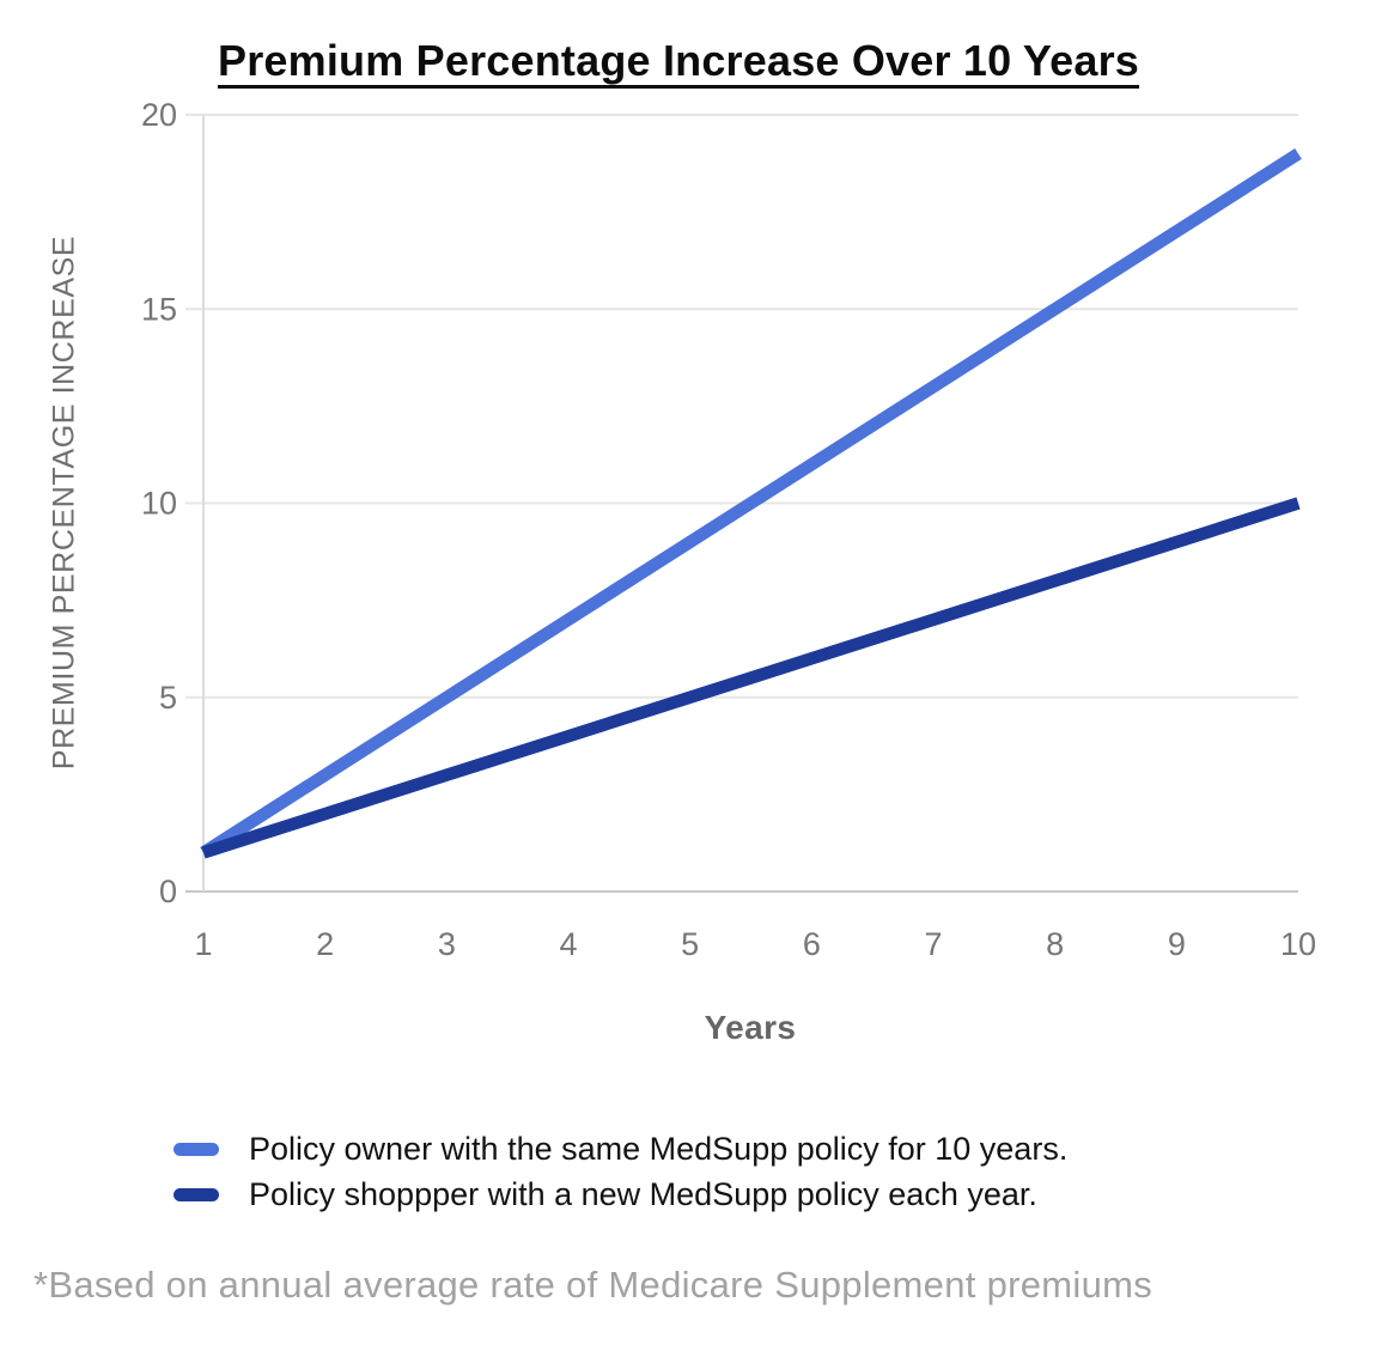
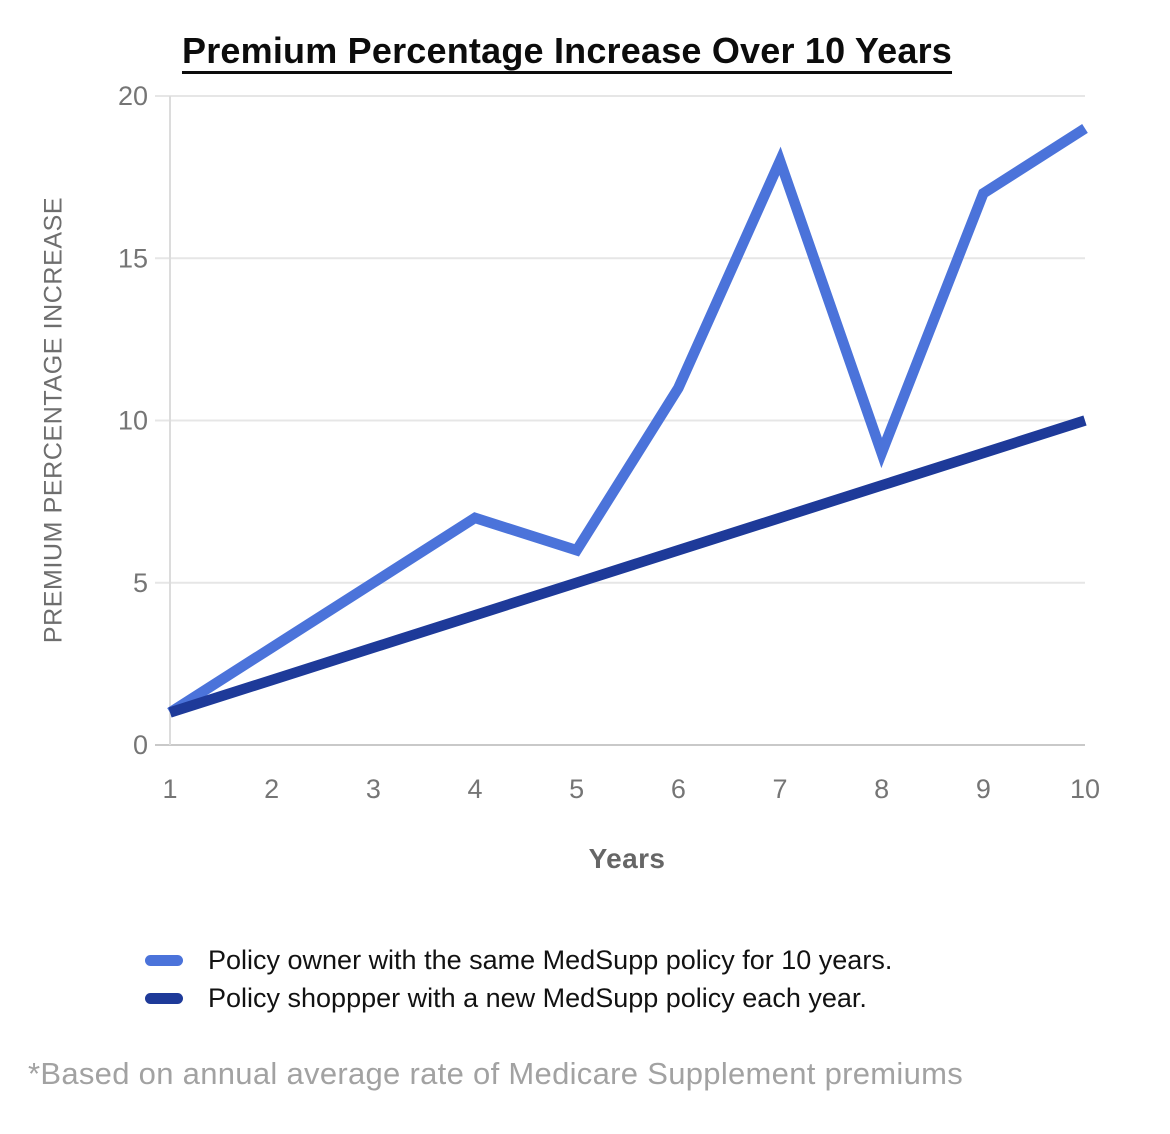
Policy owner with the same MedSupp policy for 10 years./5: 9 -> 6
Policy owner with the same MedSupp policy for 10 years./7: 13 -> 18
Policy owner with the same MedSupp policy for 10 years./8: 15 -> 9
